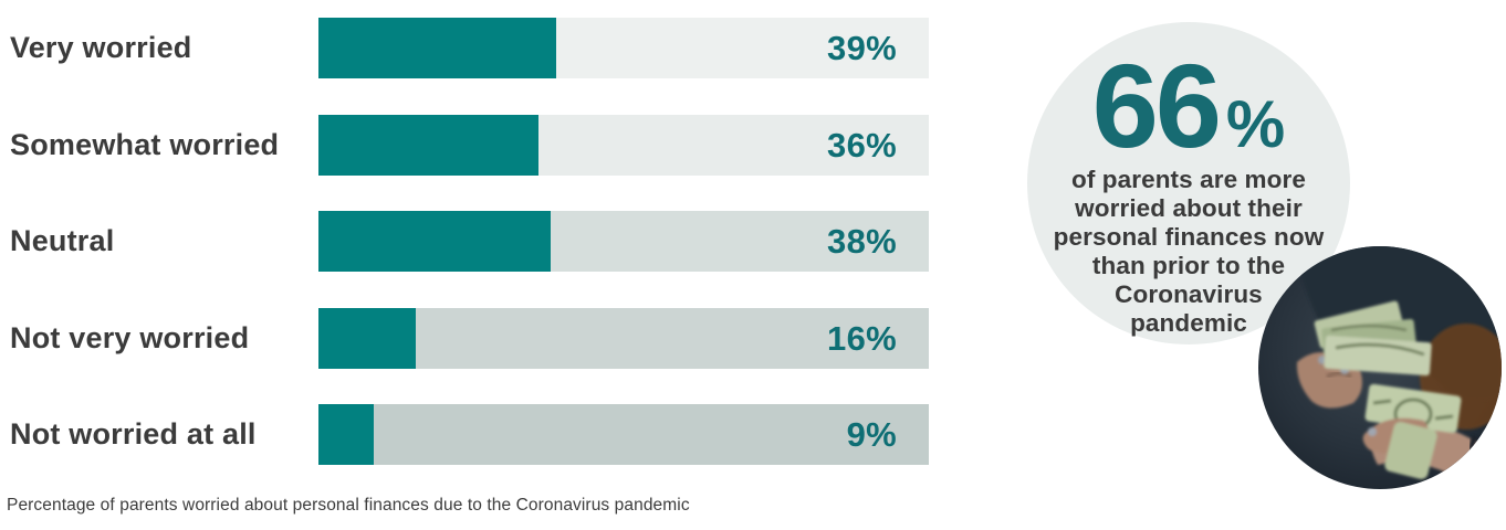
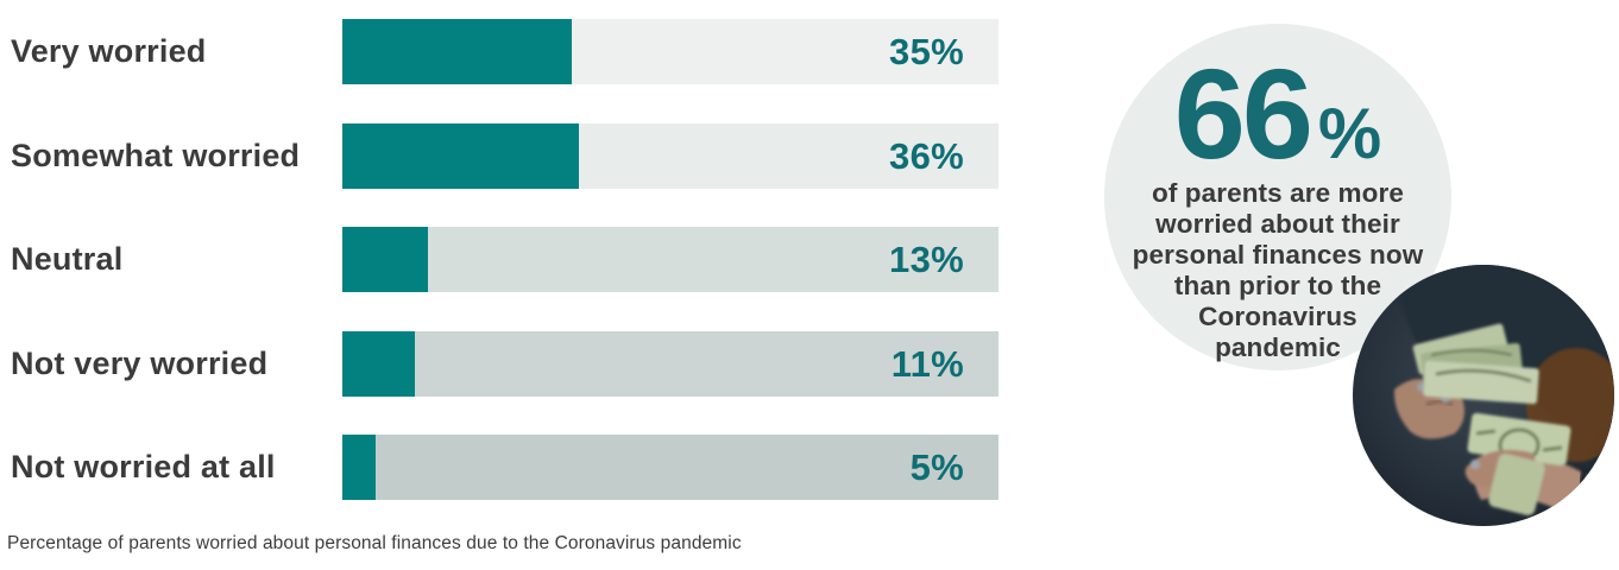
Very worried: 39% -> 35%
Neutral: 38% -> 13%
Not very worried: 16% -> 11%
Not worried at all: 9% -> 5%
